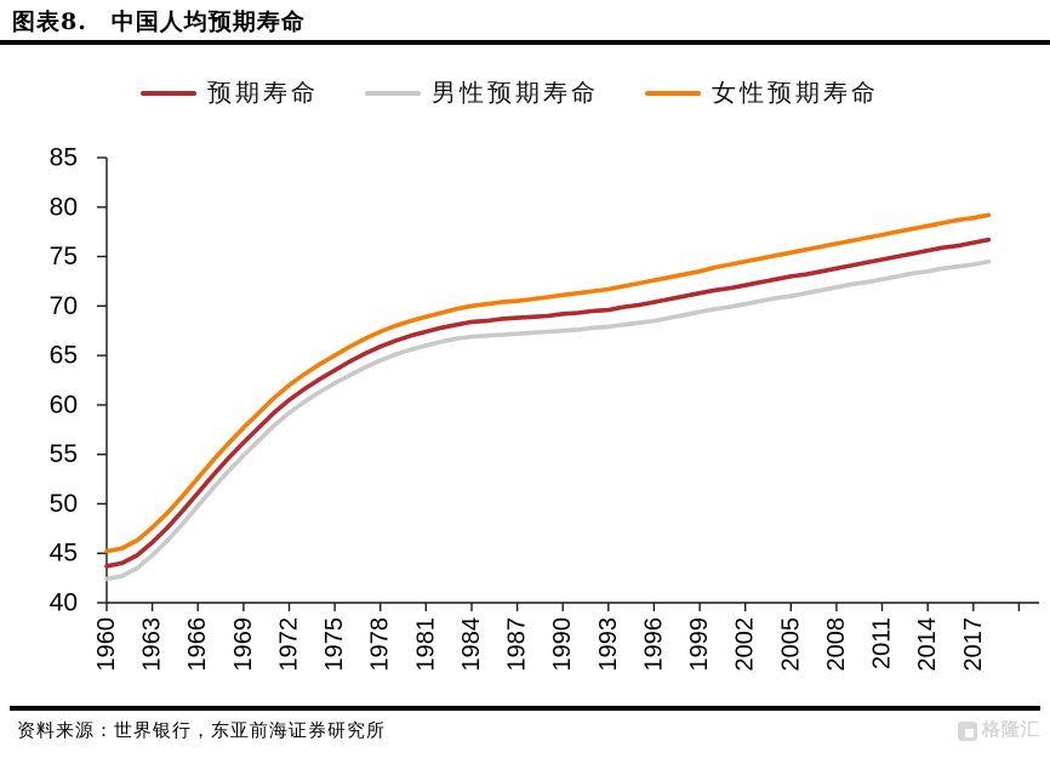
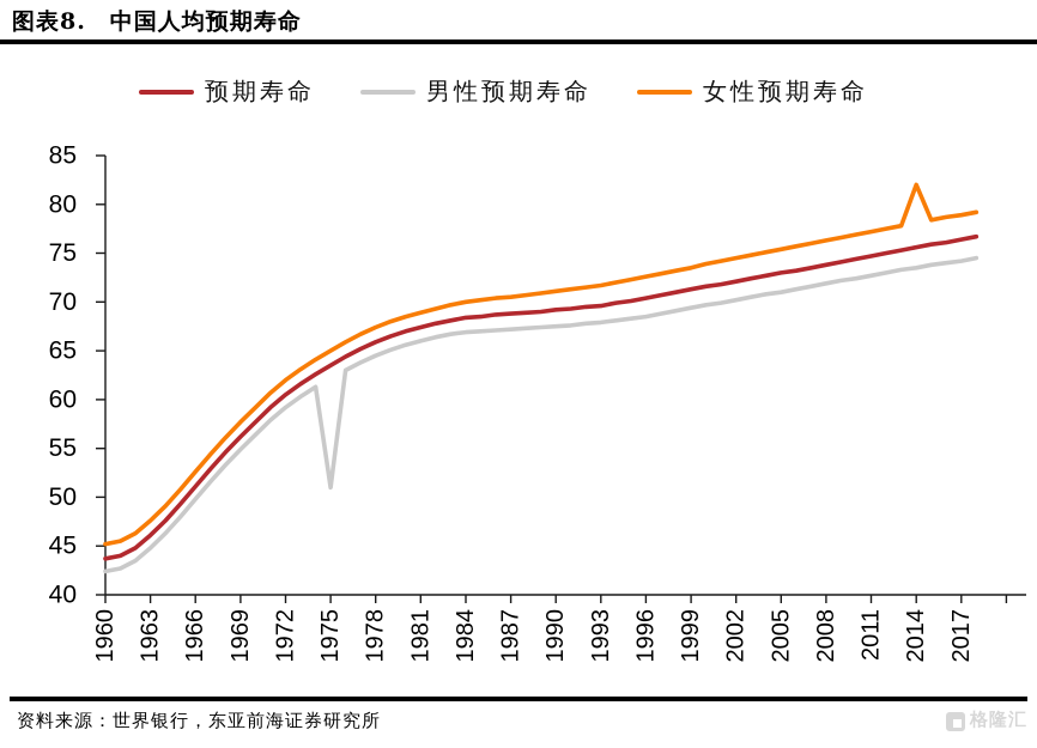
男性预期寿命/1975: 62 -> 51
女性预期寿命/2014: 78 -> 82
